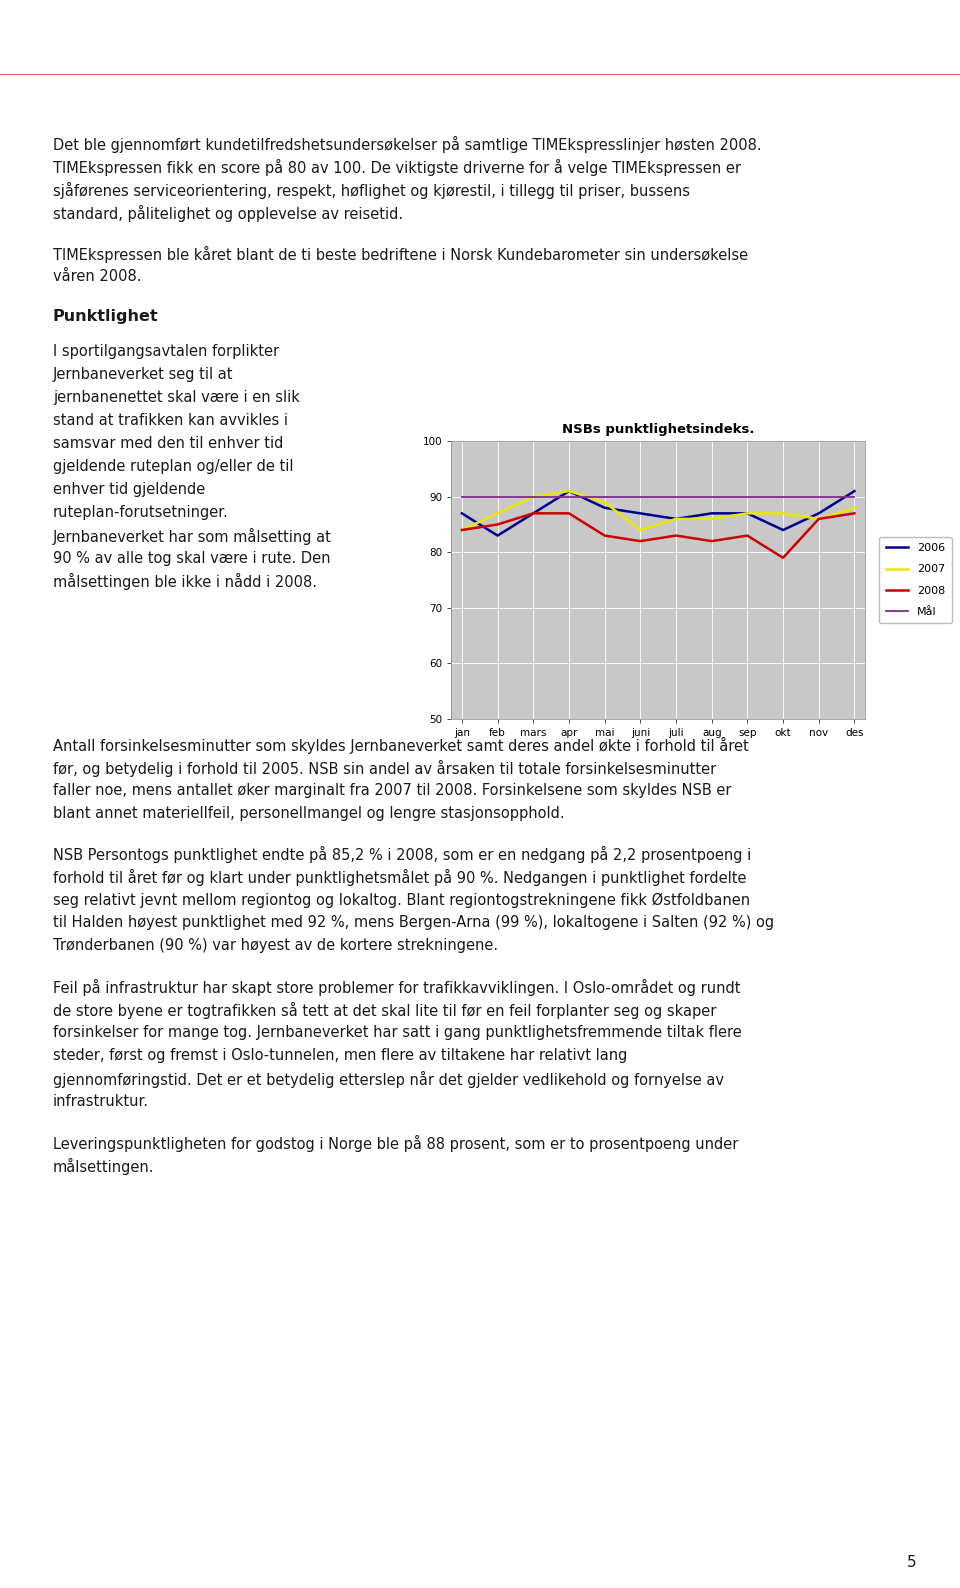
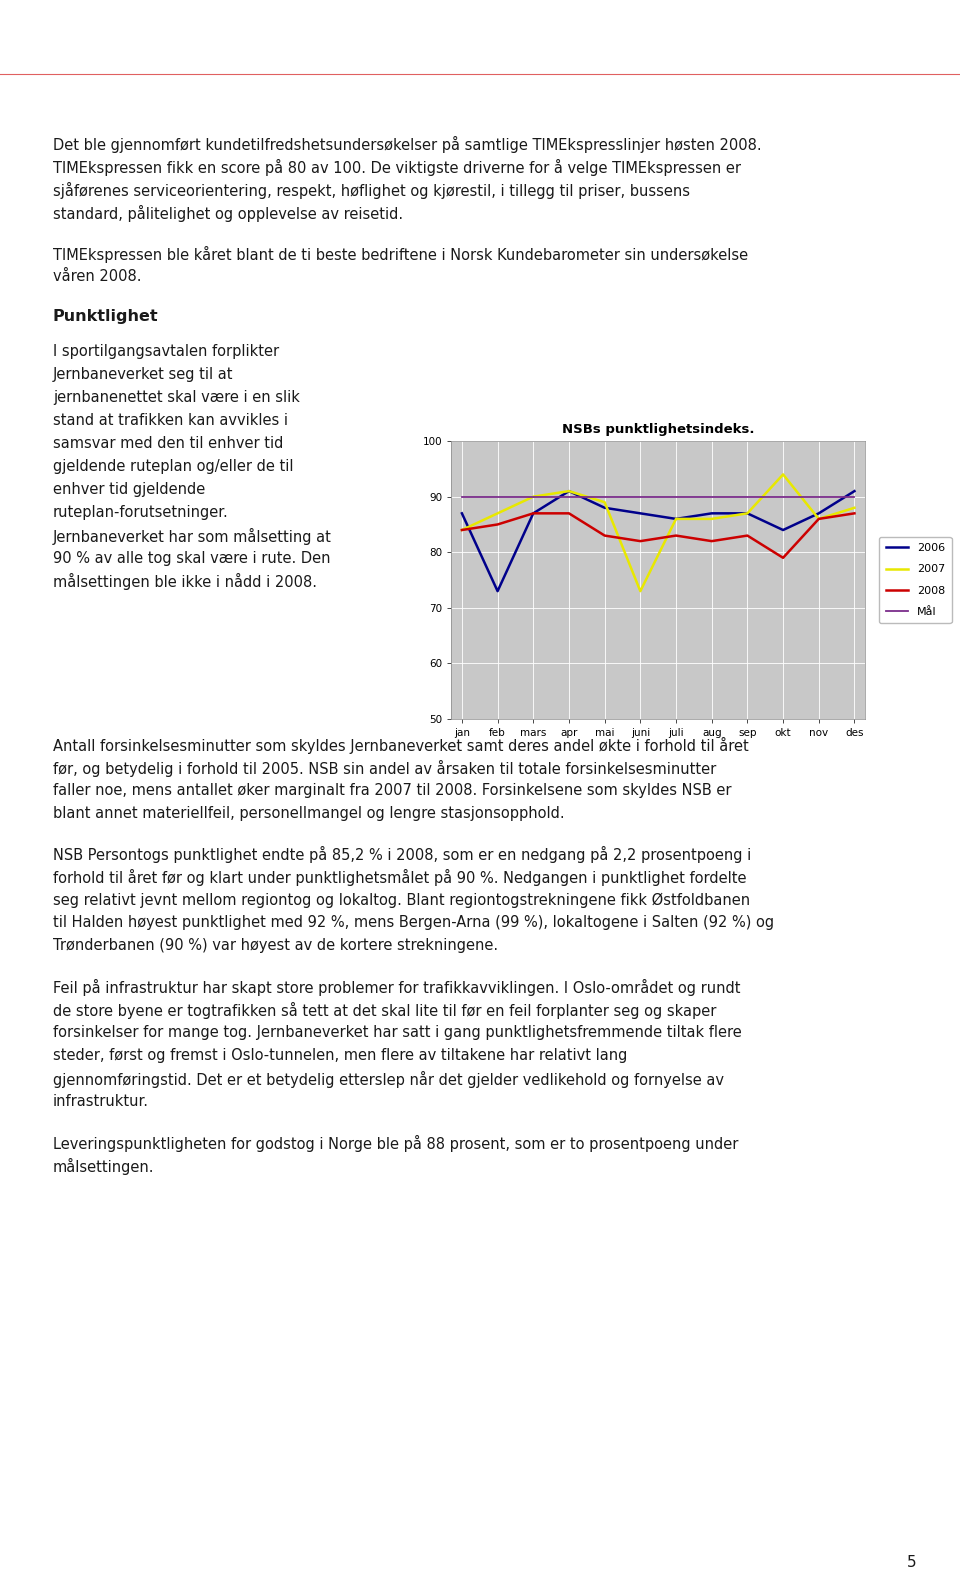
2006/feb: 83 -> 73
2007/juni: 84 -> 73
2007/okt: 87 -> 94
